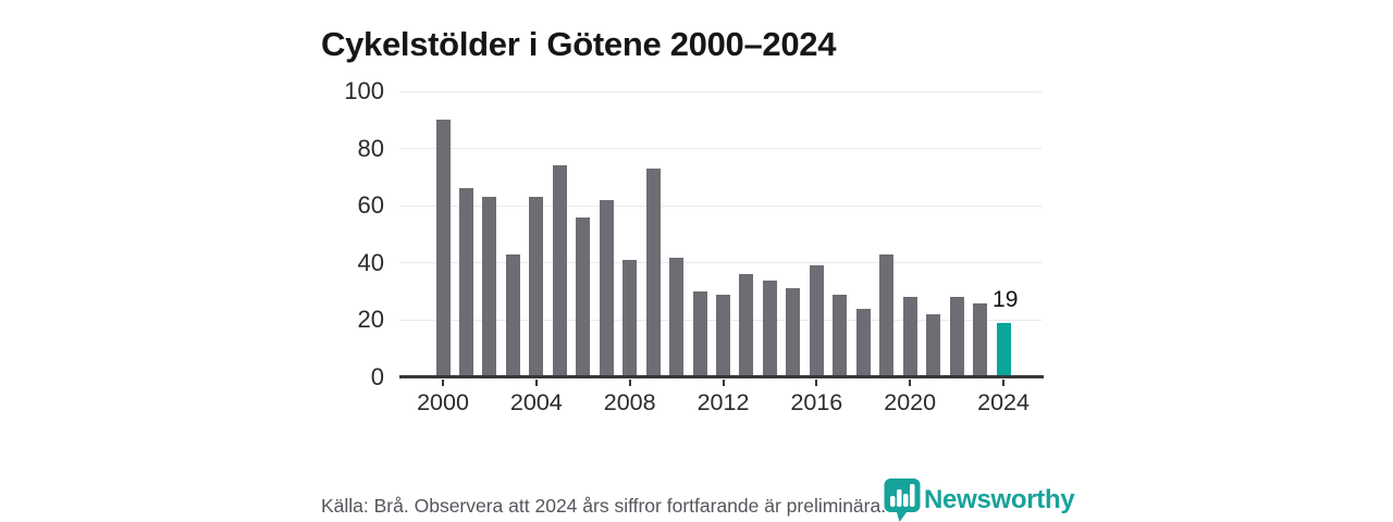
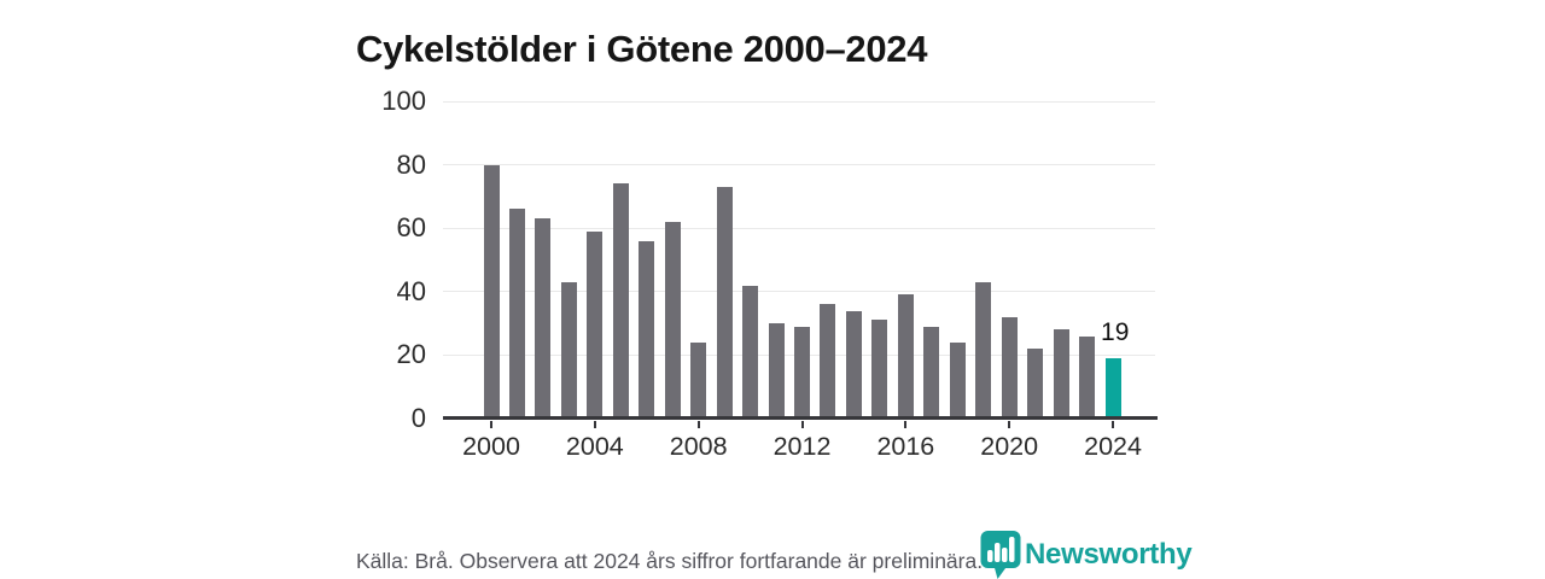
2000: 90 -> 80
2004: 63 -> 59
2008: 41 -> 24
2020: 28 -> 32
